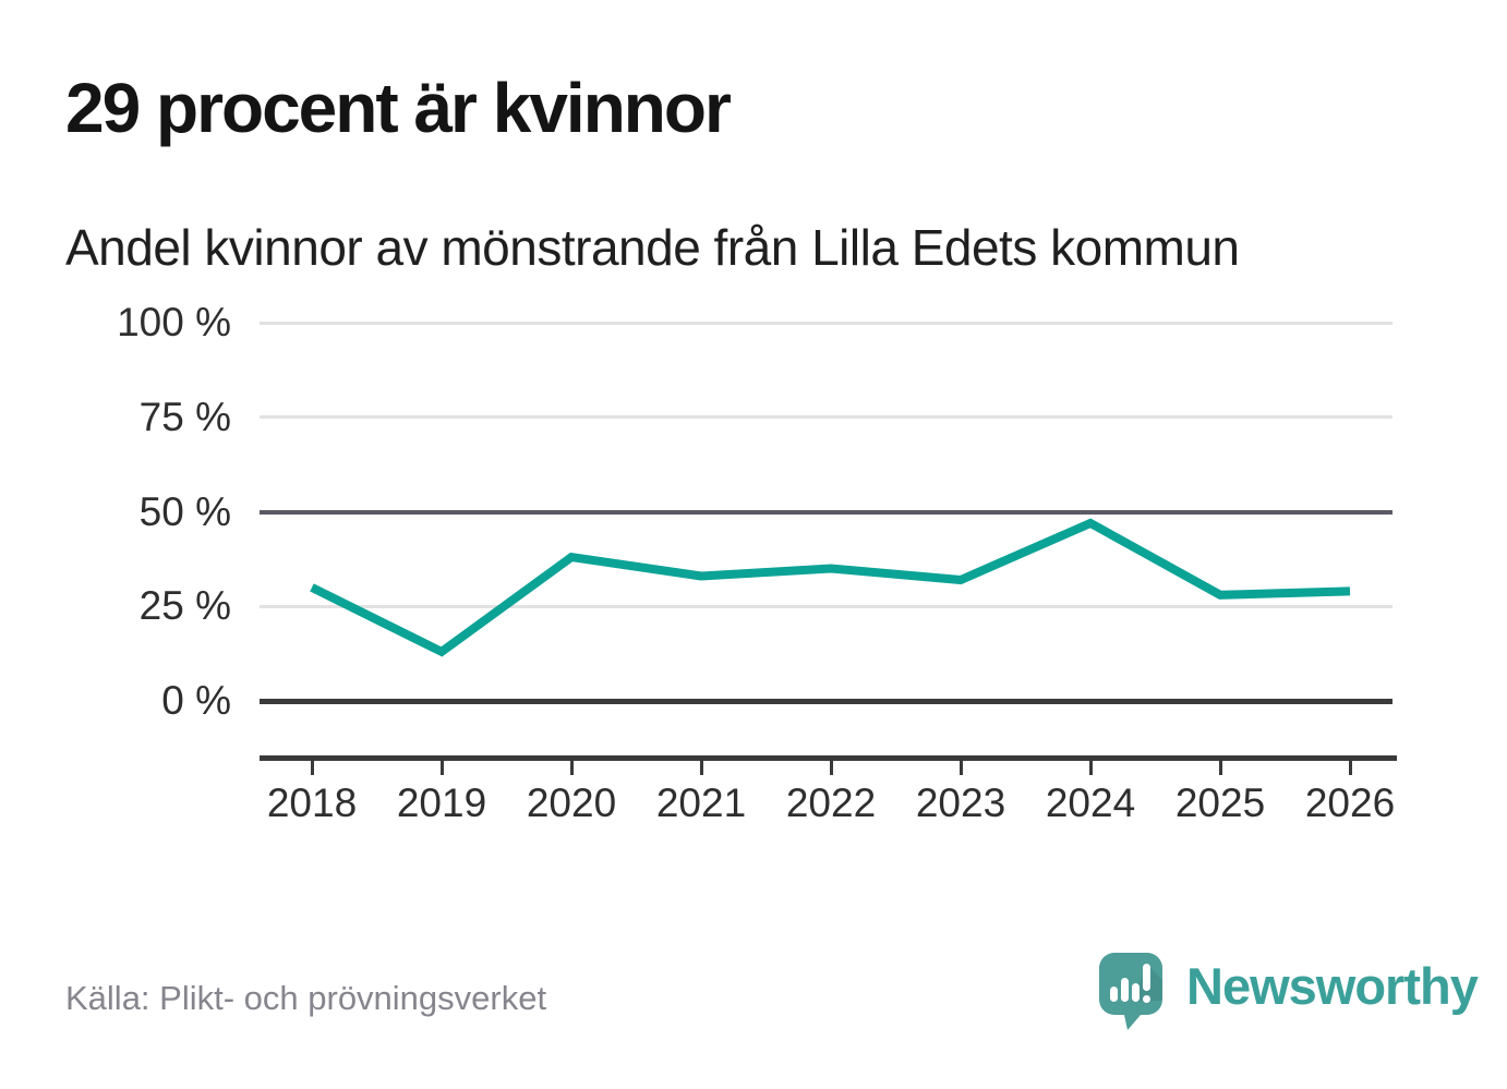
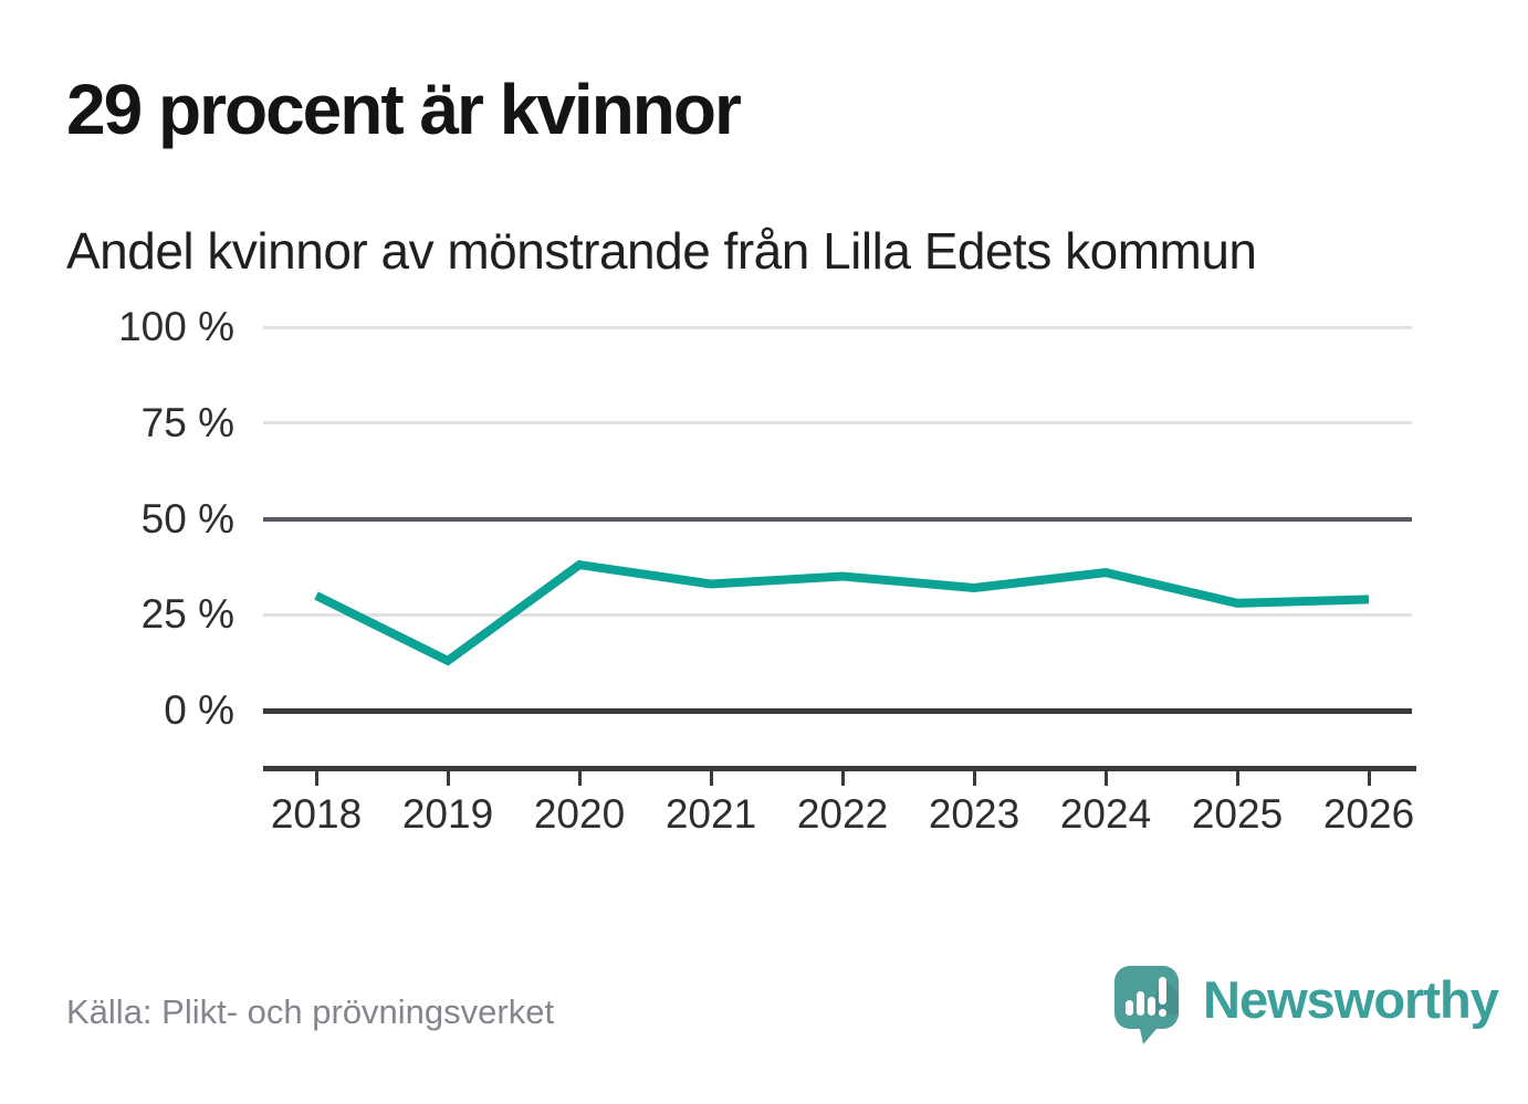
2024: 47% -> 36%
